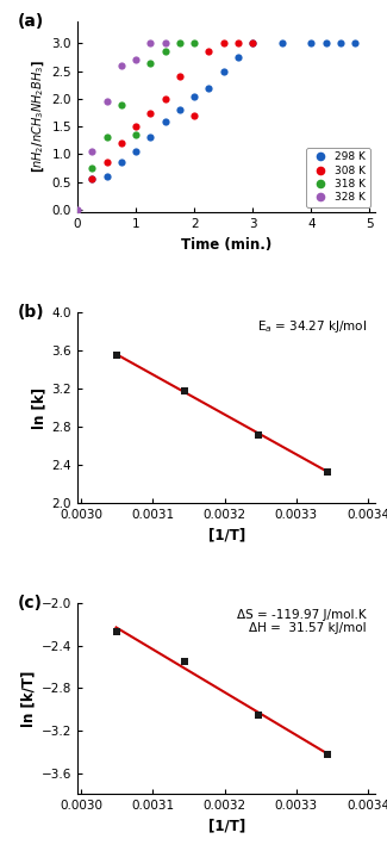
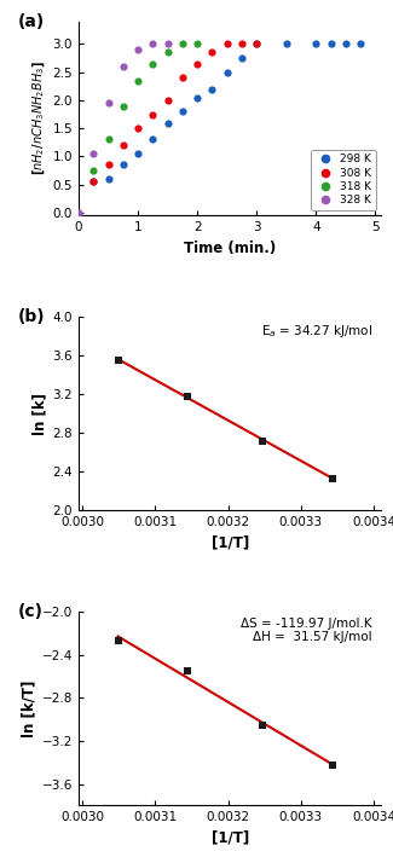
318 K/1: 1.35 -> 2.35
328 K/1: 2.70 -> 2.90
308 K/2: 1.70 -> 2.65
